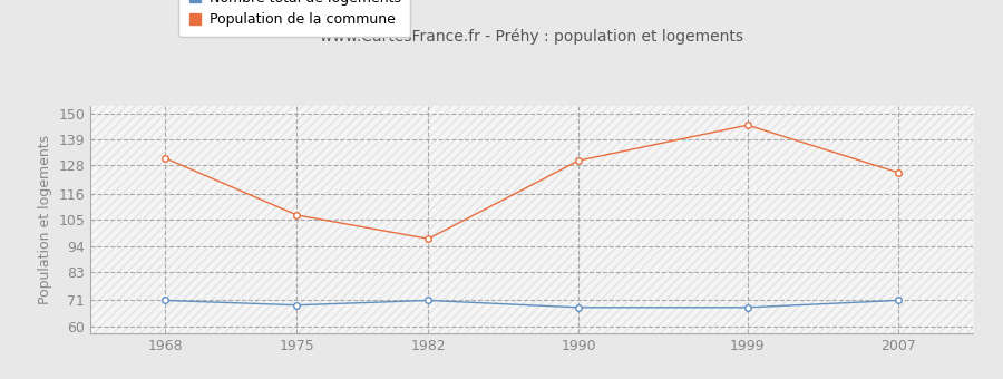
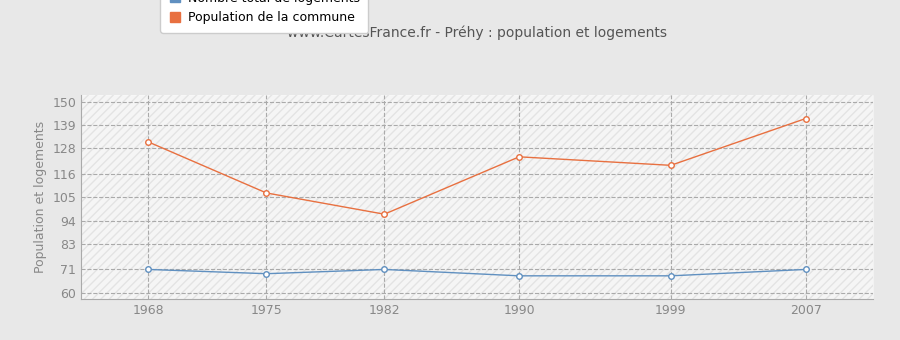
Population de la commune/1990: 130 -> 124
Population de la commune/1999: 145 -> 120
Population de la commune/2007: 125 -> 142
